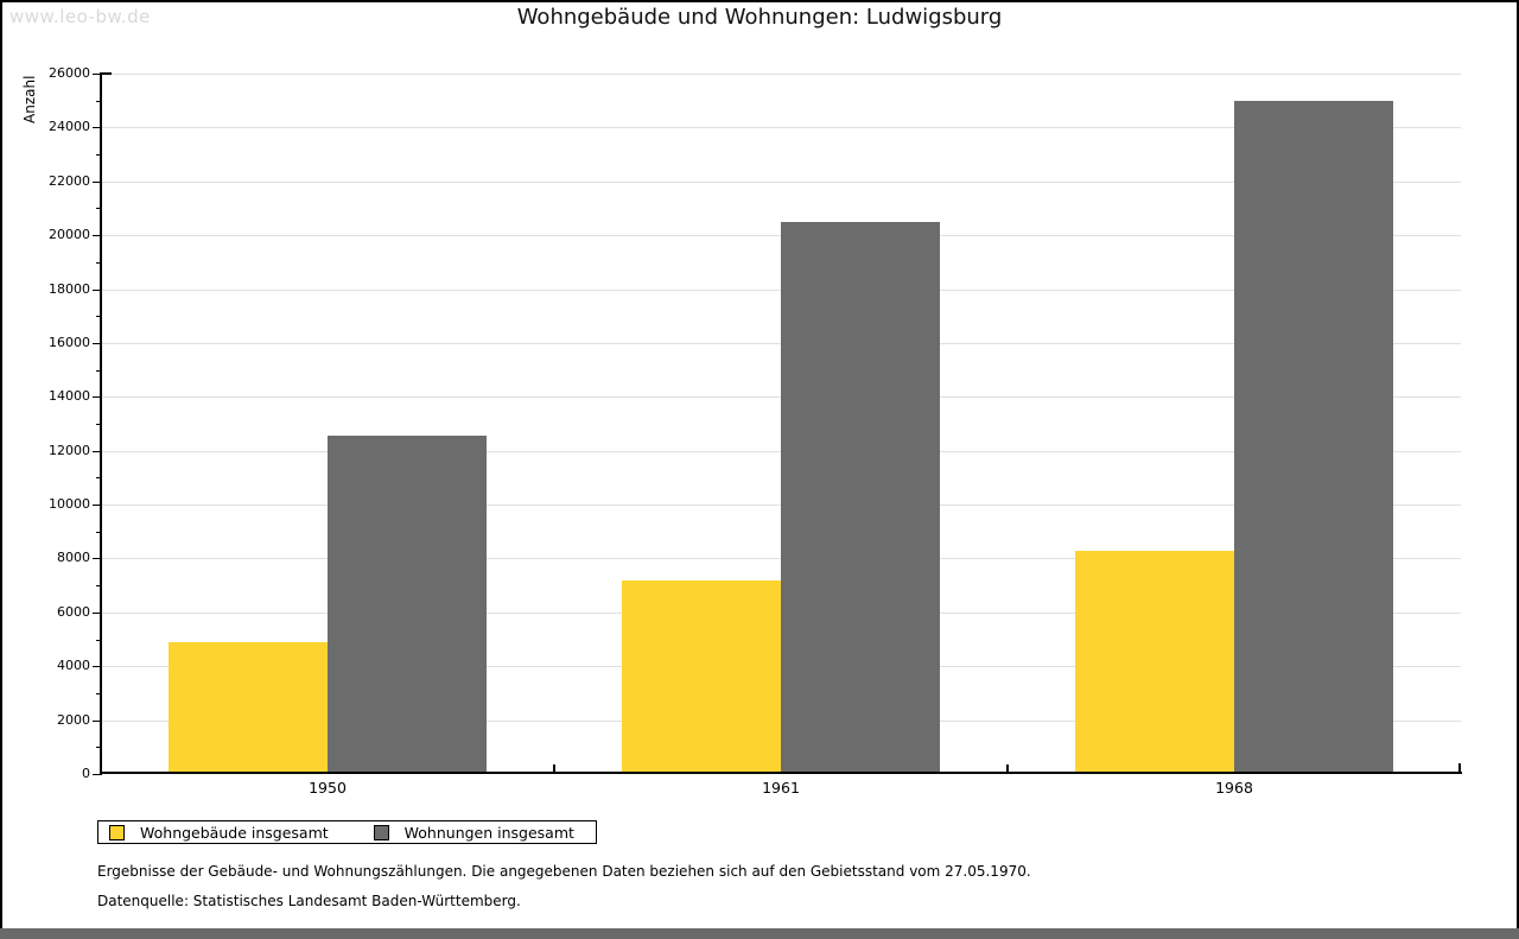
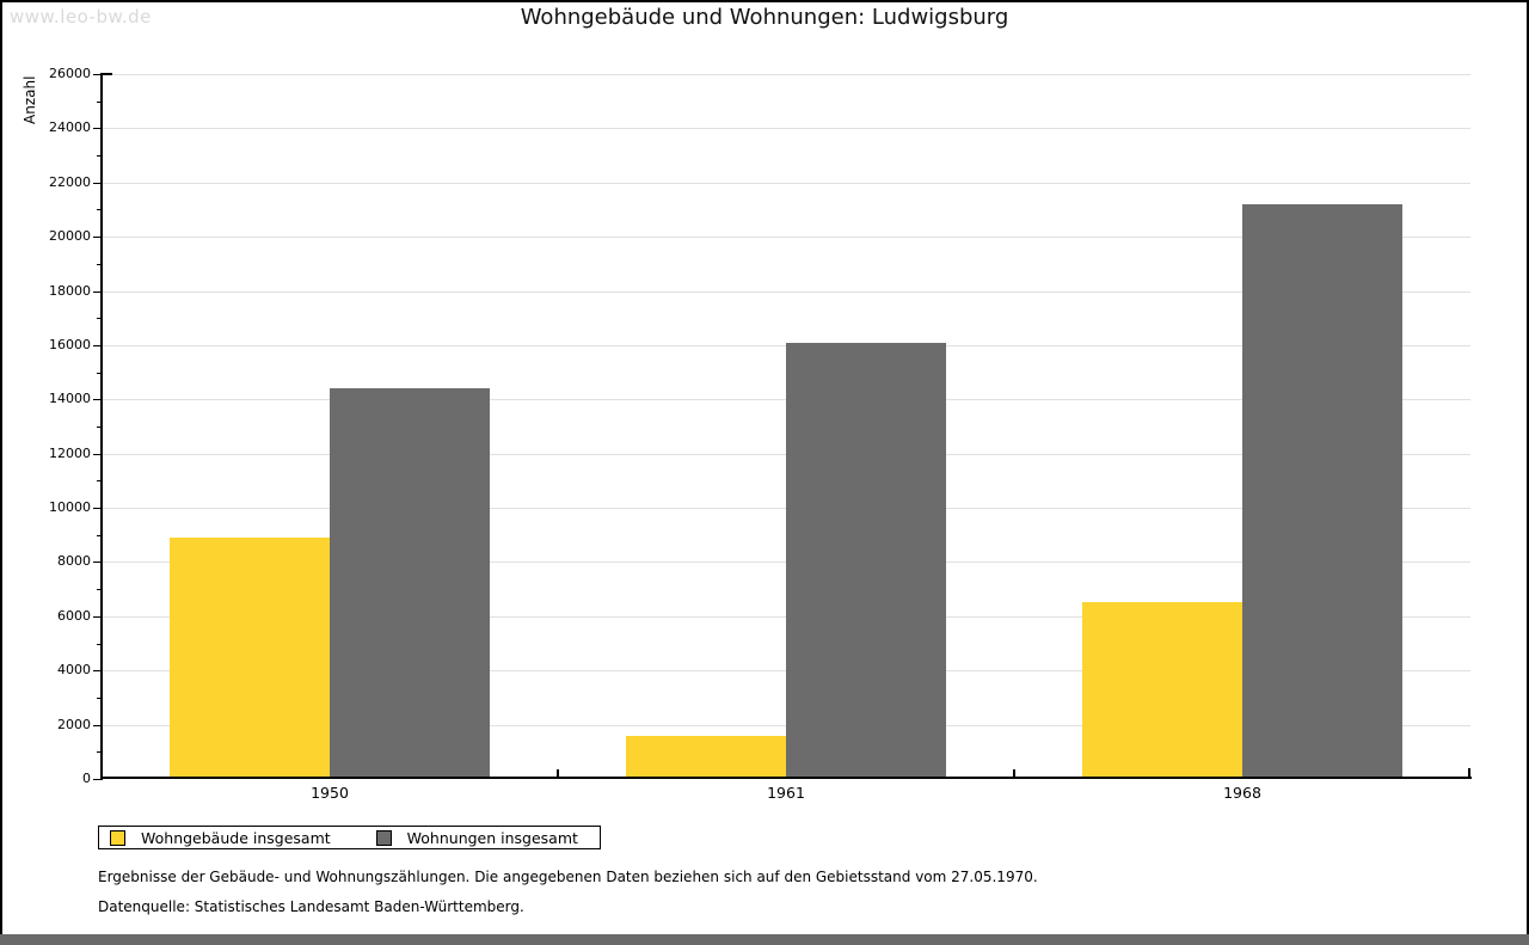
Wohngebäude insgesamt/1950: 4900 -> 8900
Wohnungen insgesamt/1950: 12600 -> 14400
Wohngebäude insgesamt/1961: 7200 -> 1600
Wohnungen insgesamt/1961: 20500 -> 16100
Wohngebäude insgesamt/1968: 8300 -> 6500
Wohnungen insgesamt/1968: 25000 -> 21200
